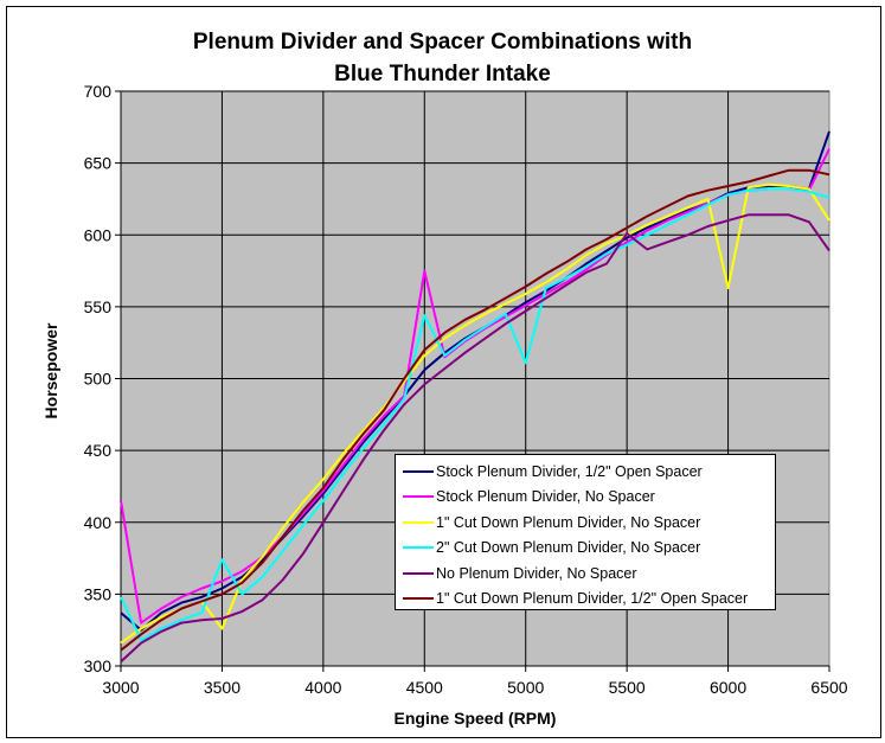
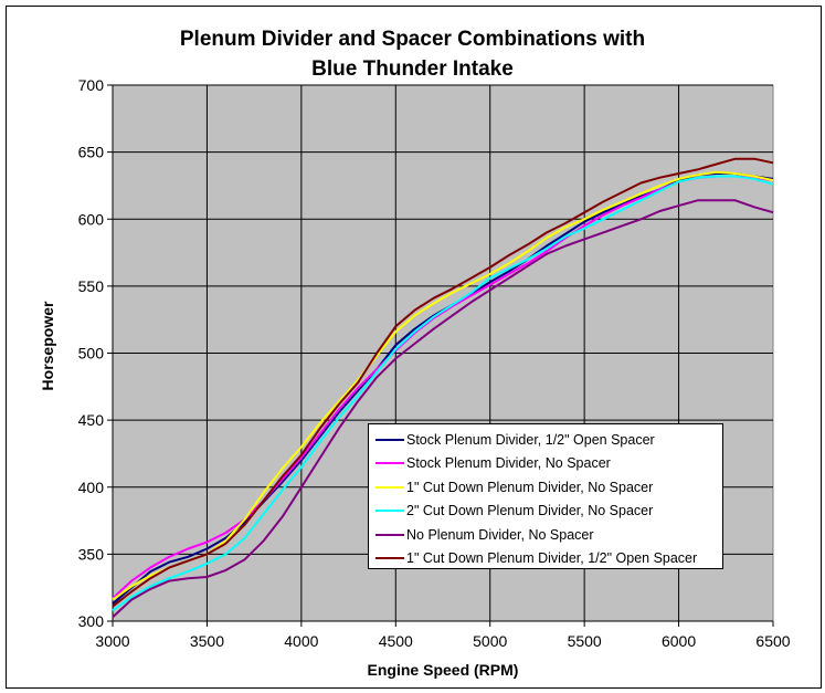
Stock Plenum Divider, 1/2" Open Spacer/3000: 337 -> 313
Stock Plenum Divider, No Spacer/3000: 415 -> 317
2" Cut Down Plenum Divider, No Spacer/3000: 348 -> 308
1" Cut Down Plenum Divider, No Spacer/3500: 326 -> 350
2" Cut Down Plenum Divider, No Spacer/3500: 374 -> 343
Stock Plenum Divider, No Spacer/4500: 575 -> 502
2" Cut Down Plenum Divider, No Spacer/4500: 544 -> 503
2" Cut Down Plenum Divider, No Spacer/5000: 511 -> 556
No Plenum Divider, No Spacer/5500: 601 -> 585
1" Cut Down Plenum Divider, No Spacer/6000: 563 -> 630
Stock Plenum Divider, 1/2" Open Spacer/6500: 672 -> 630
Stock Plenum Divider, No Spacer/6500: 660 -> 629
1" Cut Down Plenum Divider, No Spacer/6500: 610 -> 629
No Plenum Divider, No Spacer/6500: 589 -> 605
